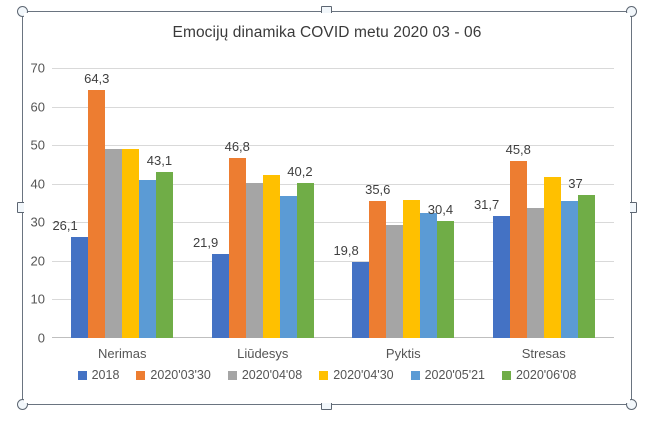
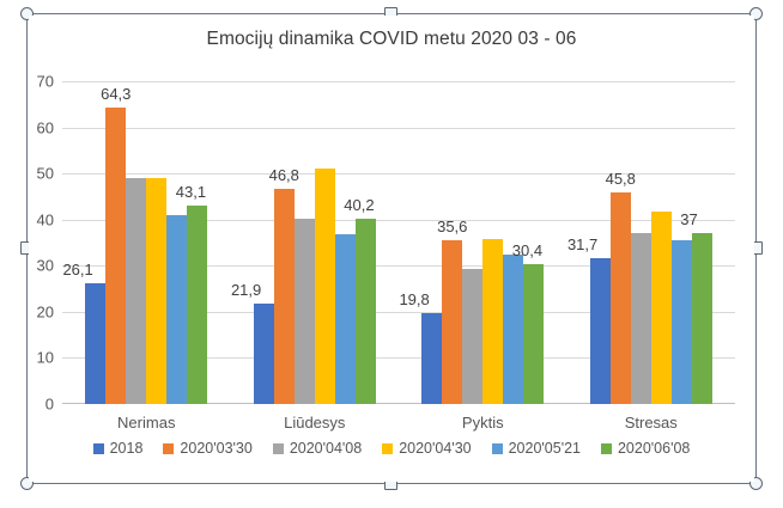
2020'04'30/Liūdesys: 42 -> 51
2020'04'08/Stresas: 34 -> 37
